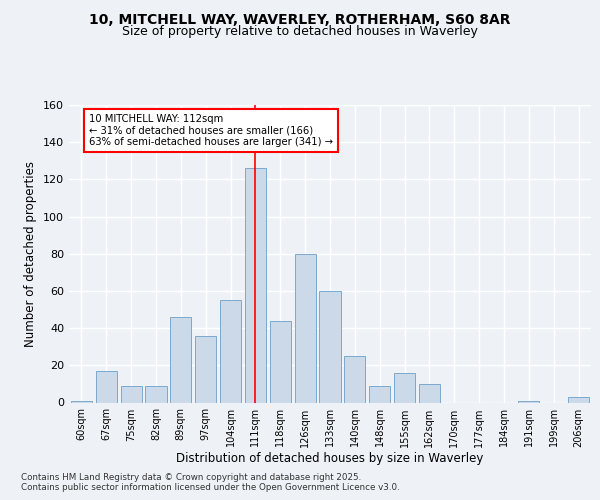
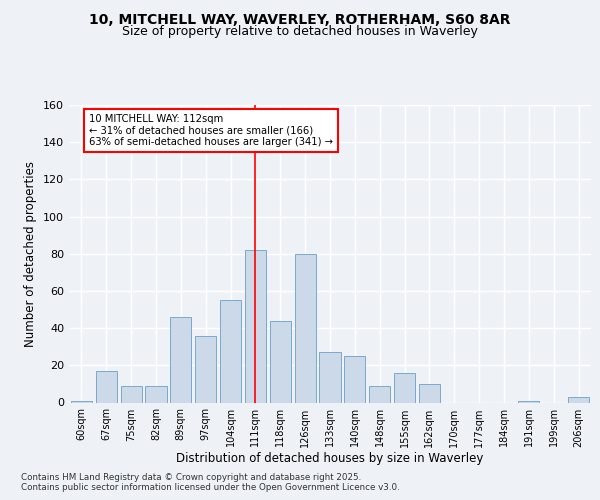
111sqm: 126 -> 82
133sqm: 60 -> 27
